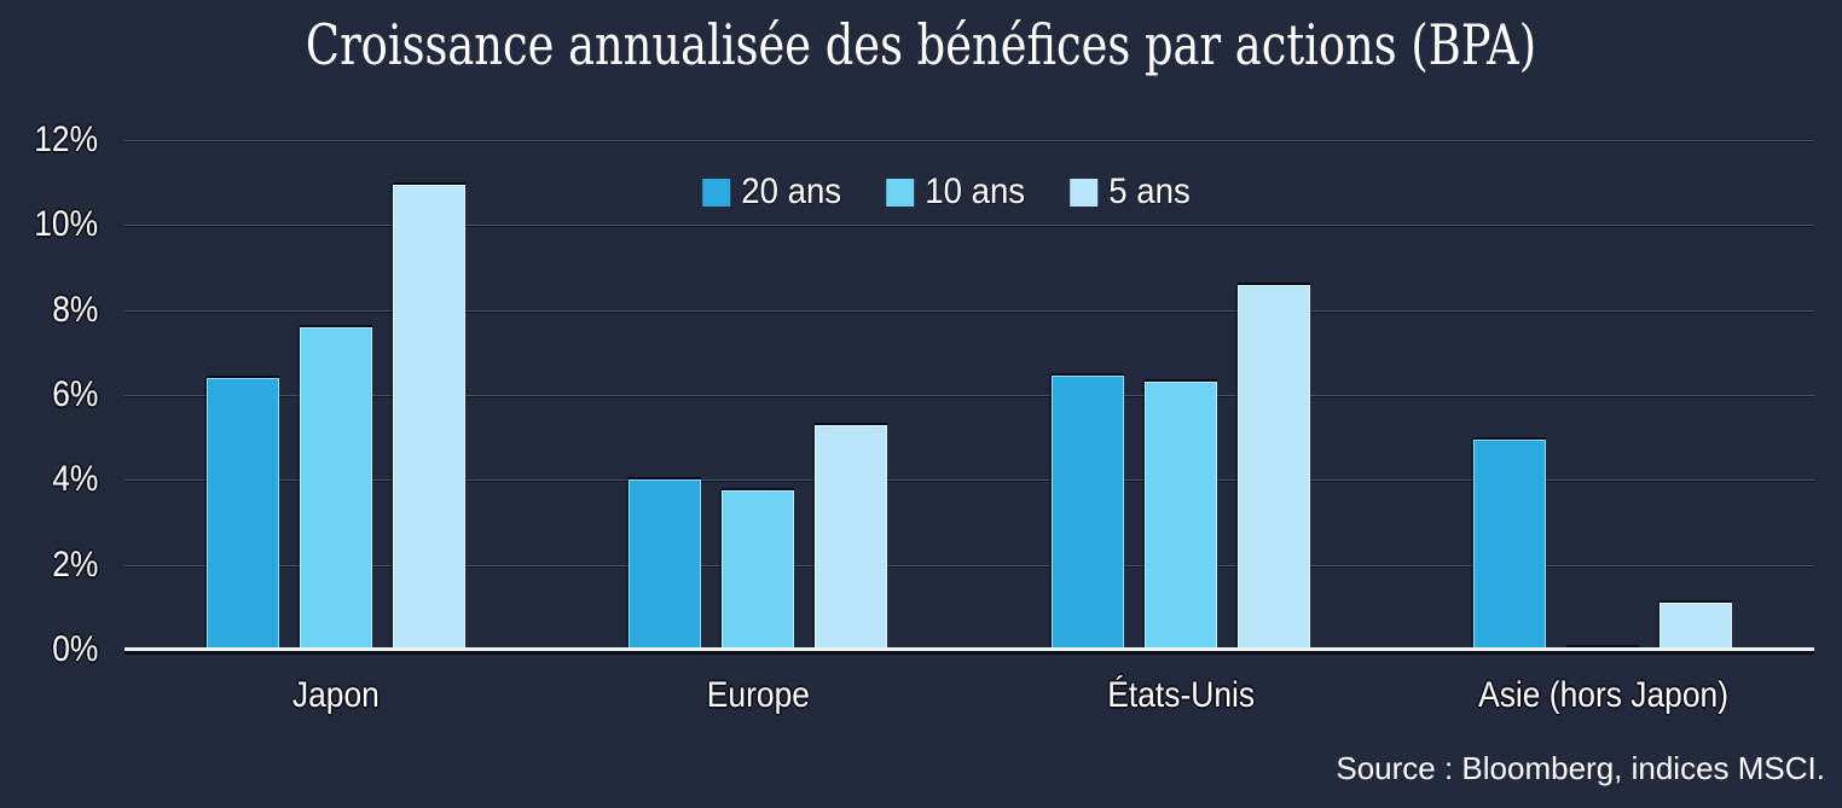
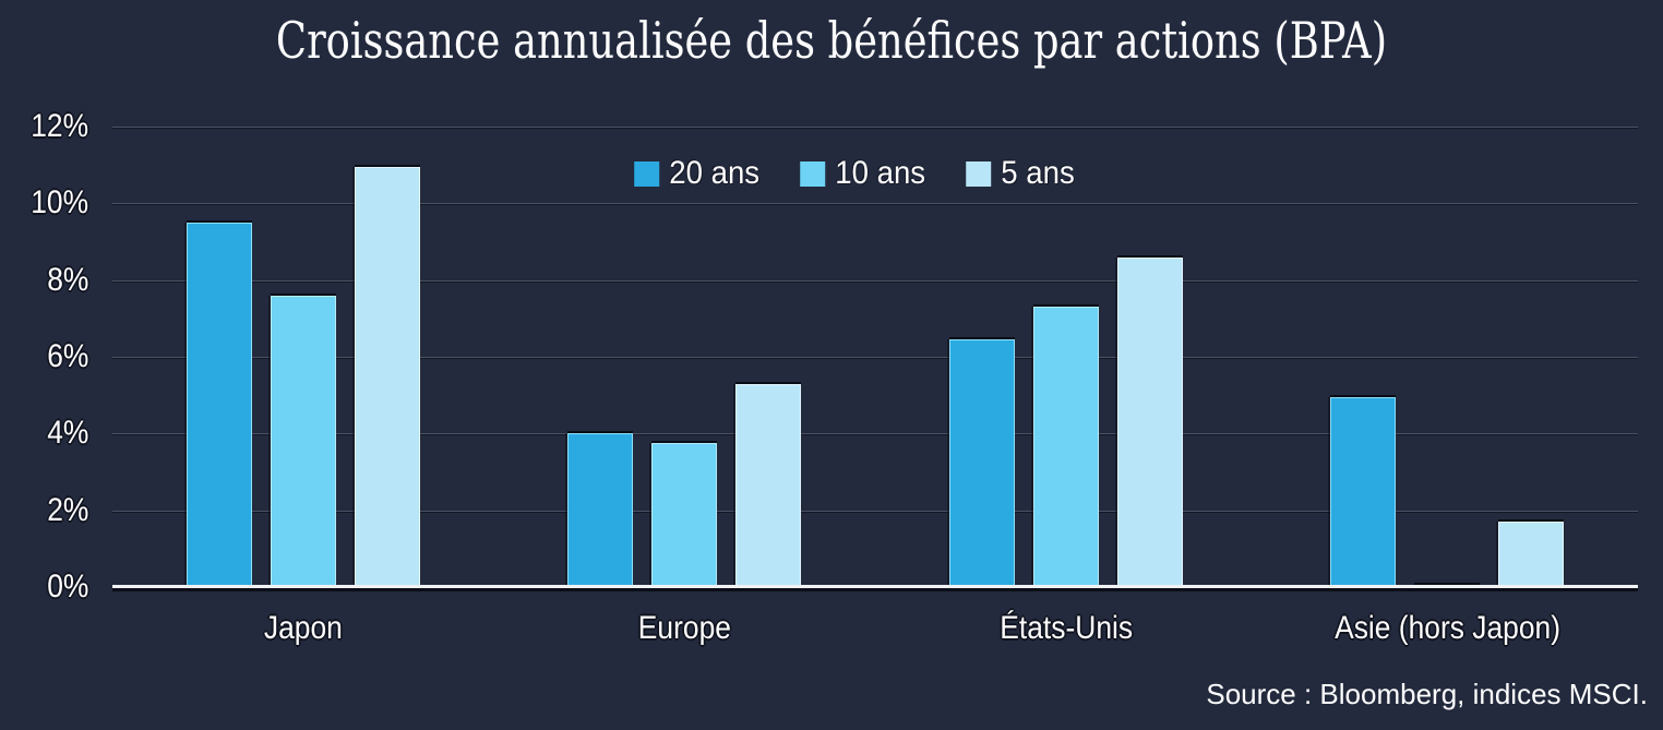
20 ans/Japon: 6.4% -> 9.5%
10 ans/États-Unis: 6.3% -> 7.3%
5 ans/Asie (hors Japon): 1.1% -> 1.7%
